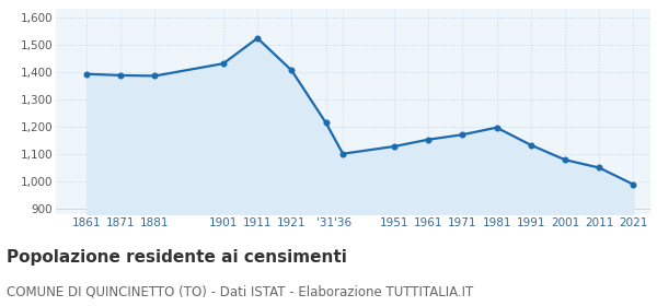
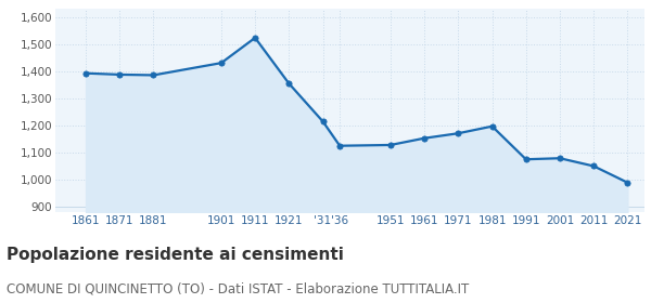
1921: 1,406 -> 1,355
'36: 1,101 -> 1,125
1991: 1,133 -> 1,075
